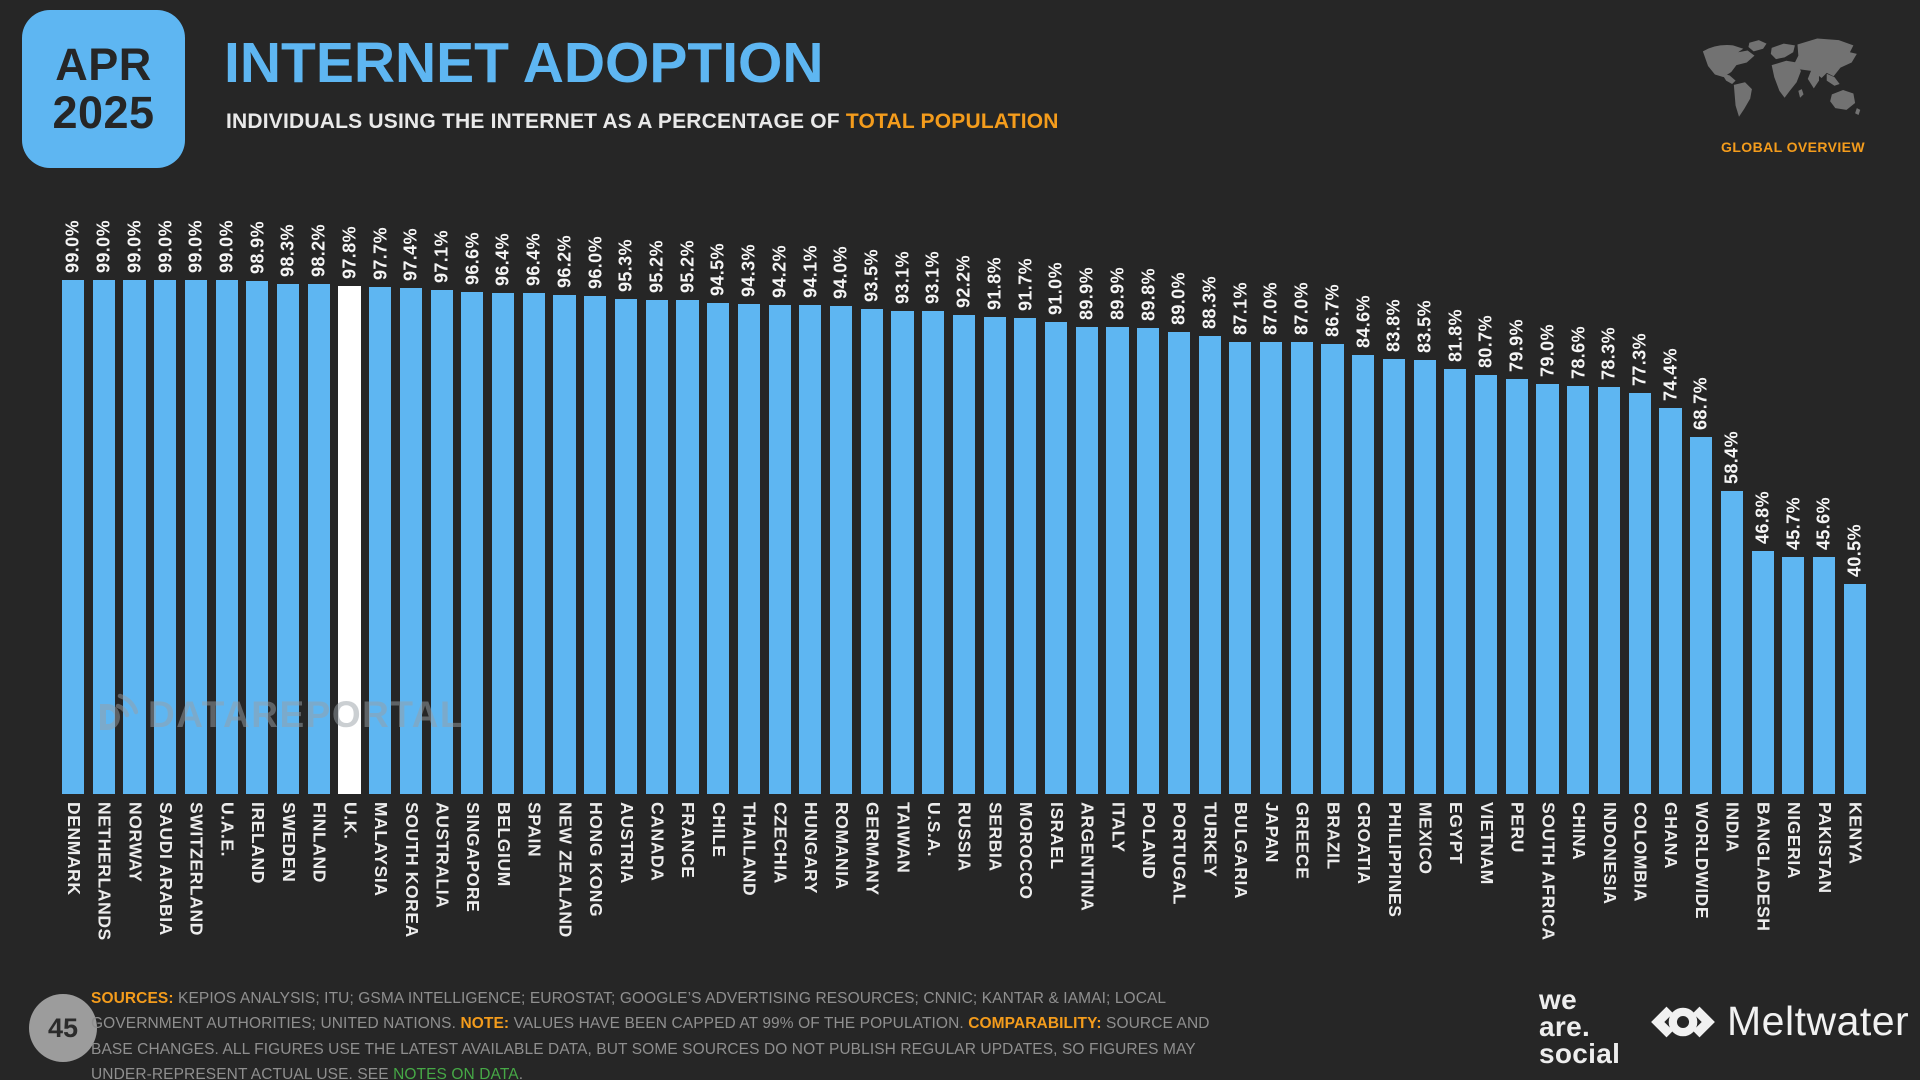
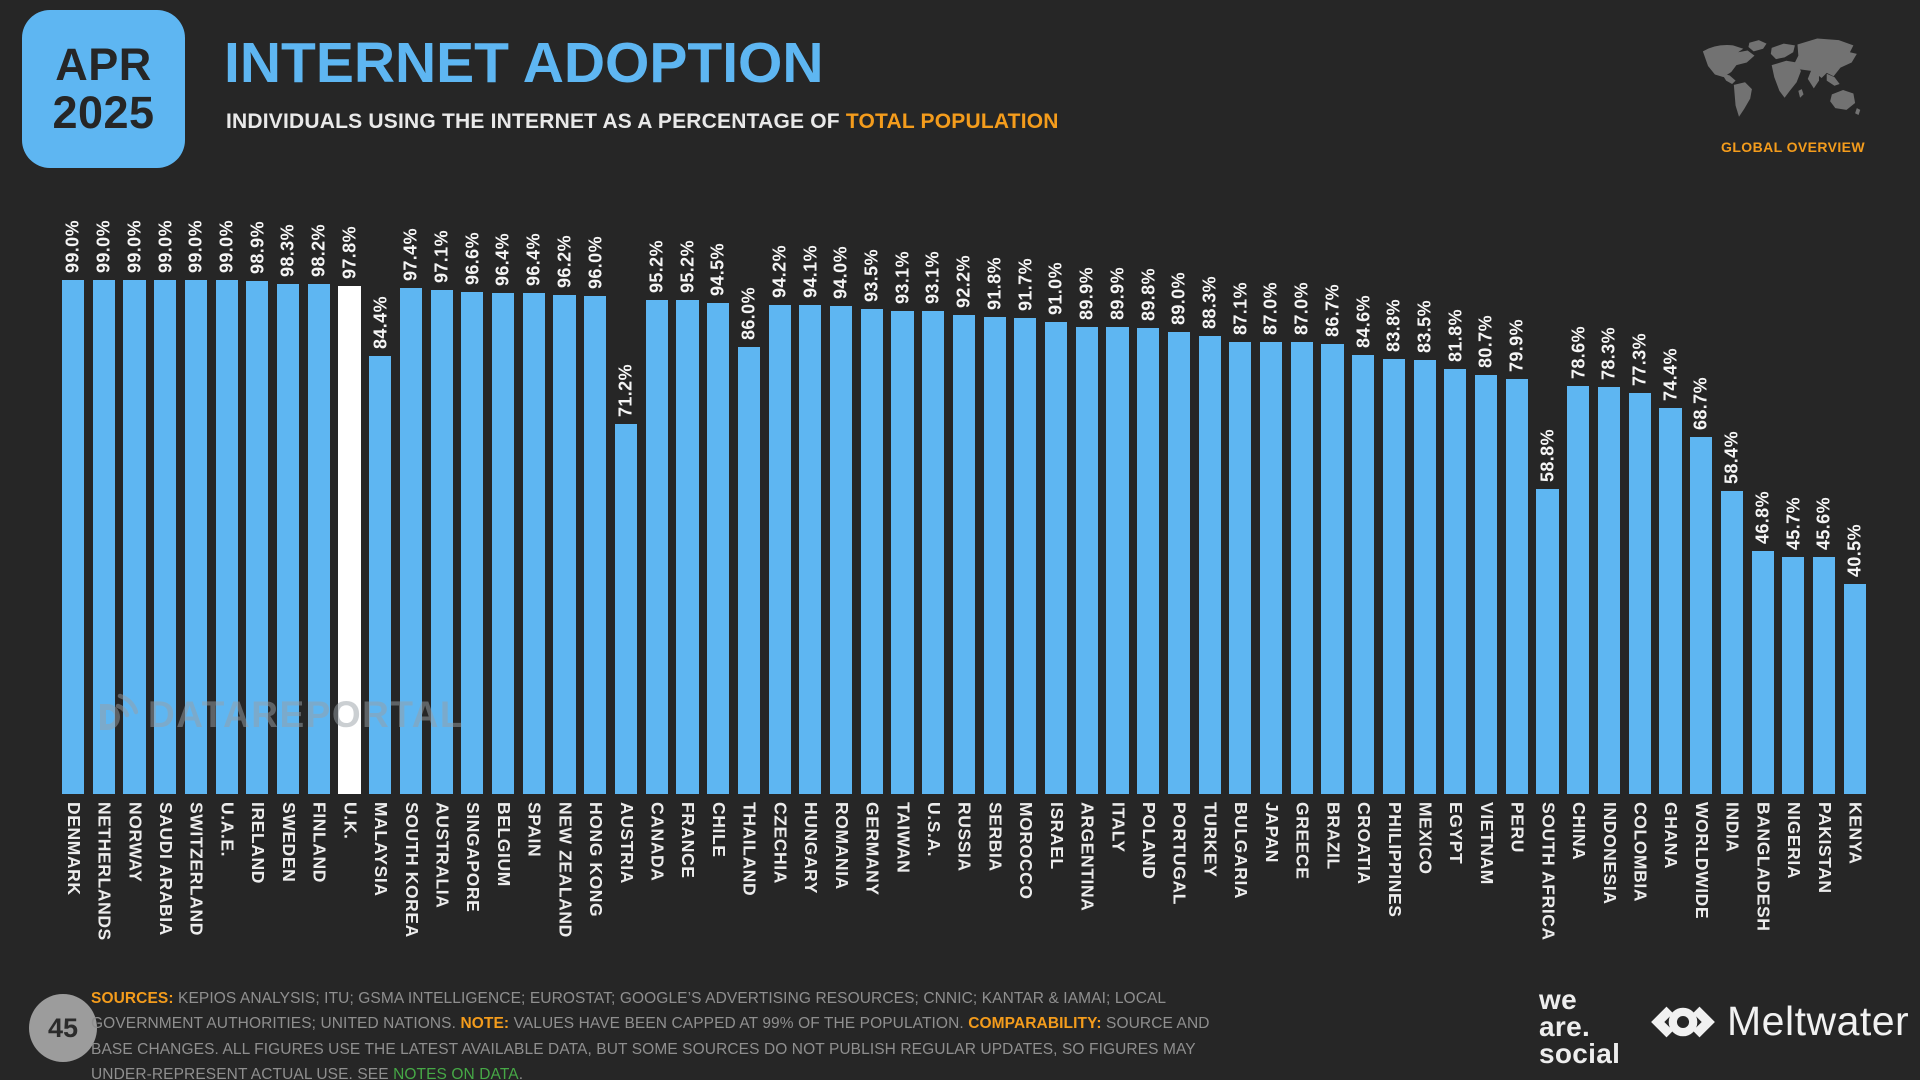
MALAYSIA: 97.7% -> 84.4%
AUSTRIA: 95.3% -> 71.2%
THAILAND: 94.3% -> 86.0%
SOUTH AFRICA: 79.0% -> 58.8%
